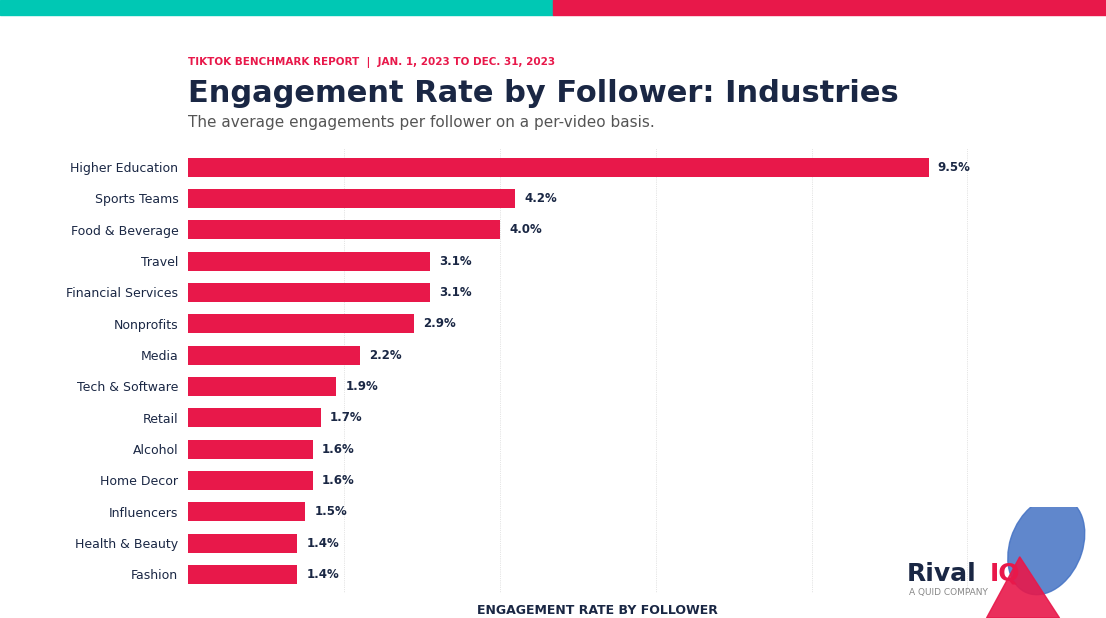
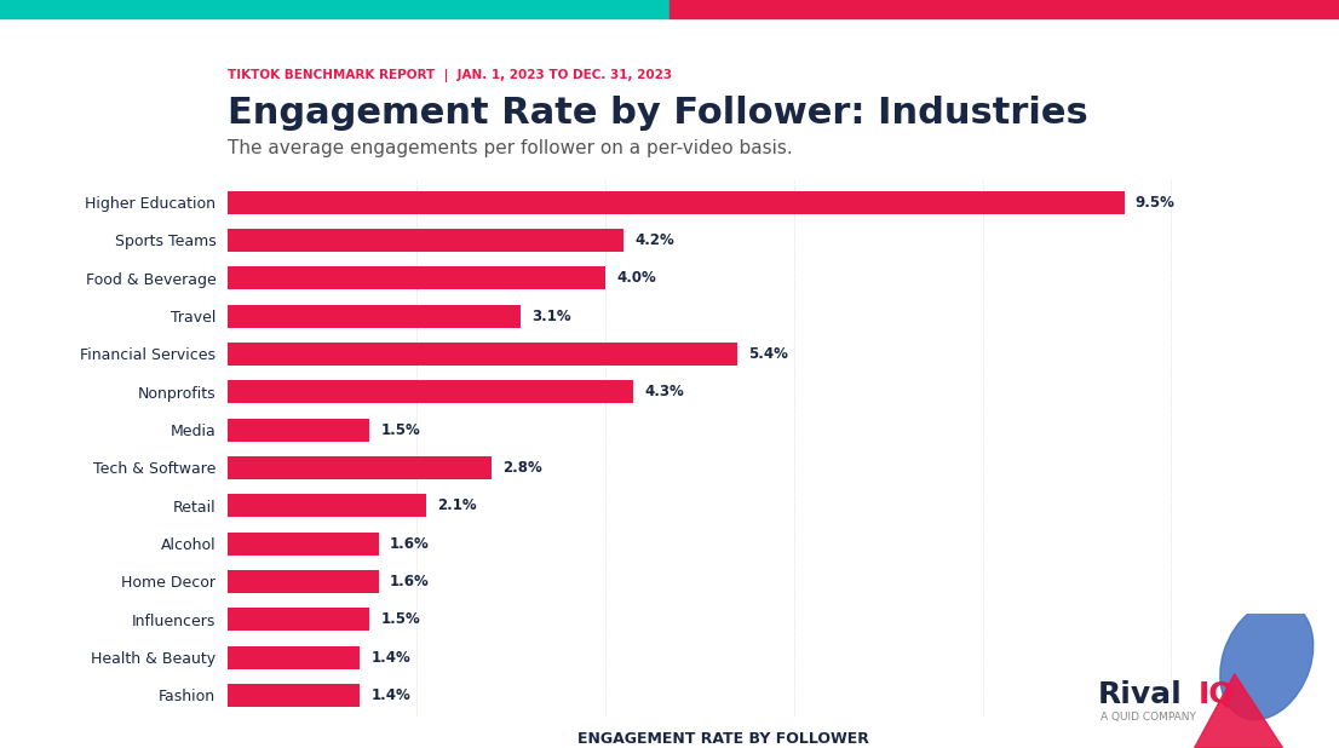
Financial Services: 3.1% -> 5.4%
Nonprofits: 2.9% -> 4.3%
Media: 2.2% -> 1.5%
Tech & Software: 1.9% -> 2.8%
Retail: 1.7% -> 2.1%
